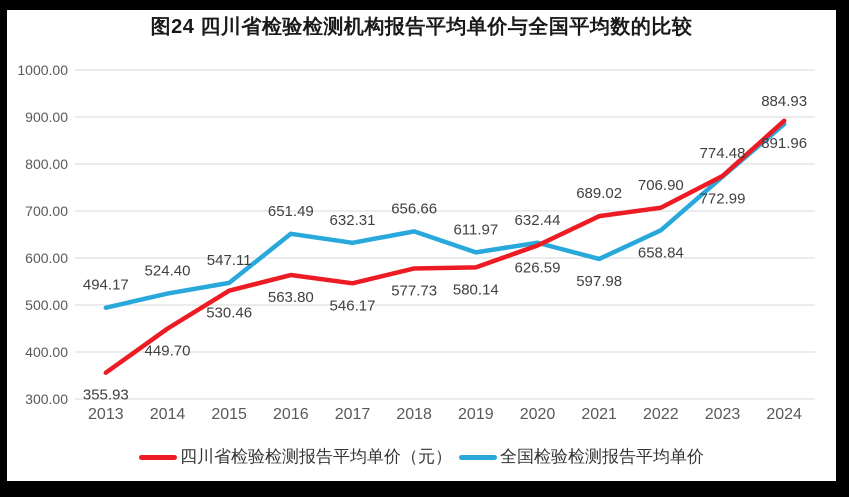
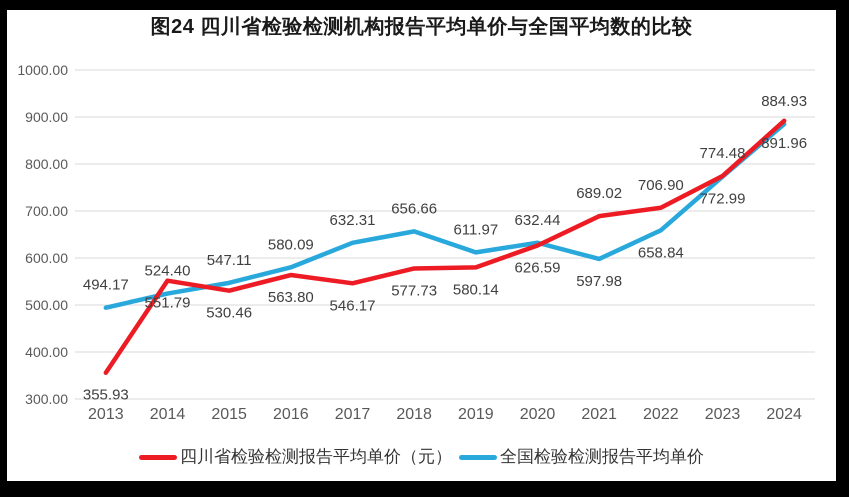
四川省检验检测报告平均单价（元）/2014: 449.70 -> 551.79
全国检验检测报告平均单价/2016: 651.49 -> 580.09
